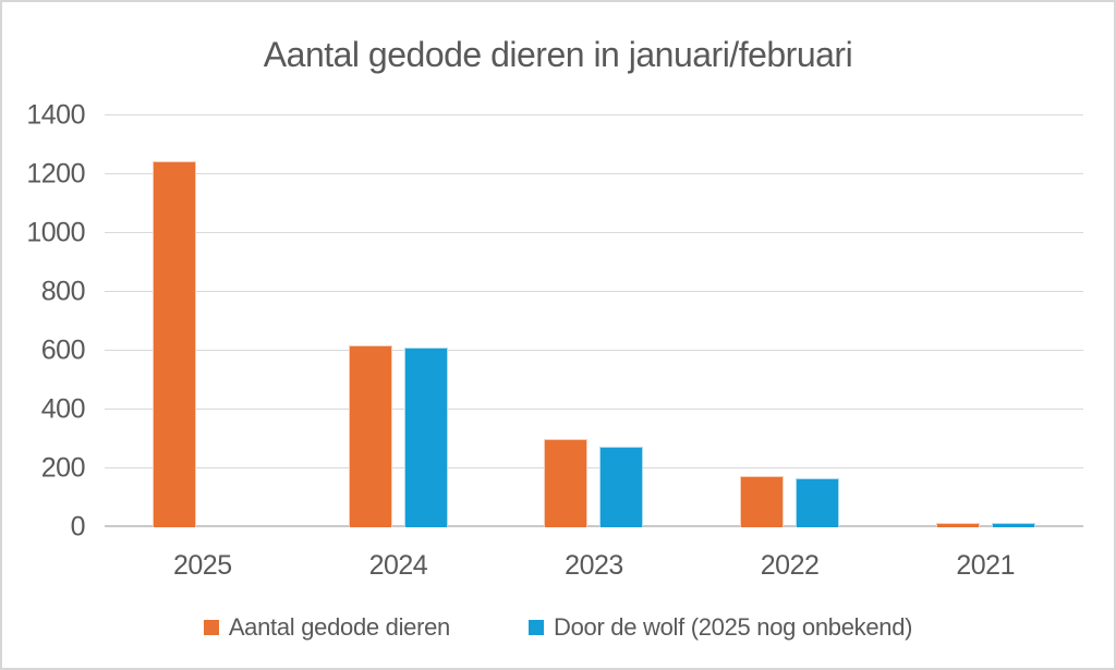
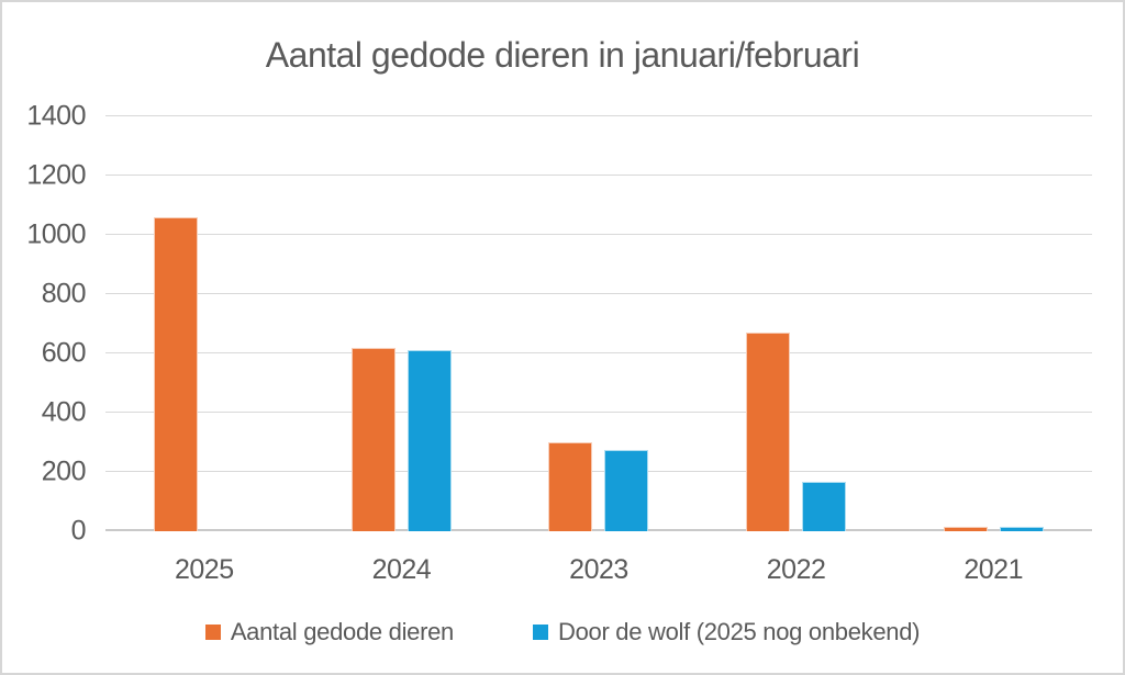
Aantal gedode dieren/2025: 1240 -> 1060
Aantal gedode dieren/2022: 180 -> 670
